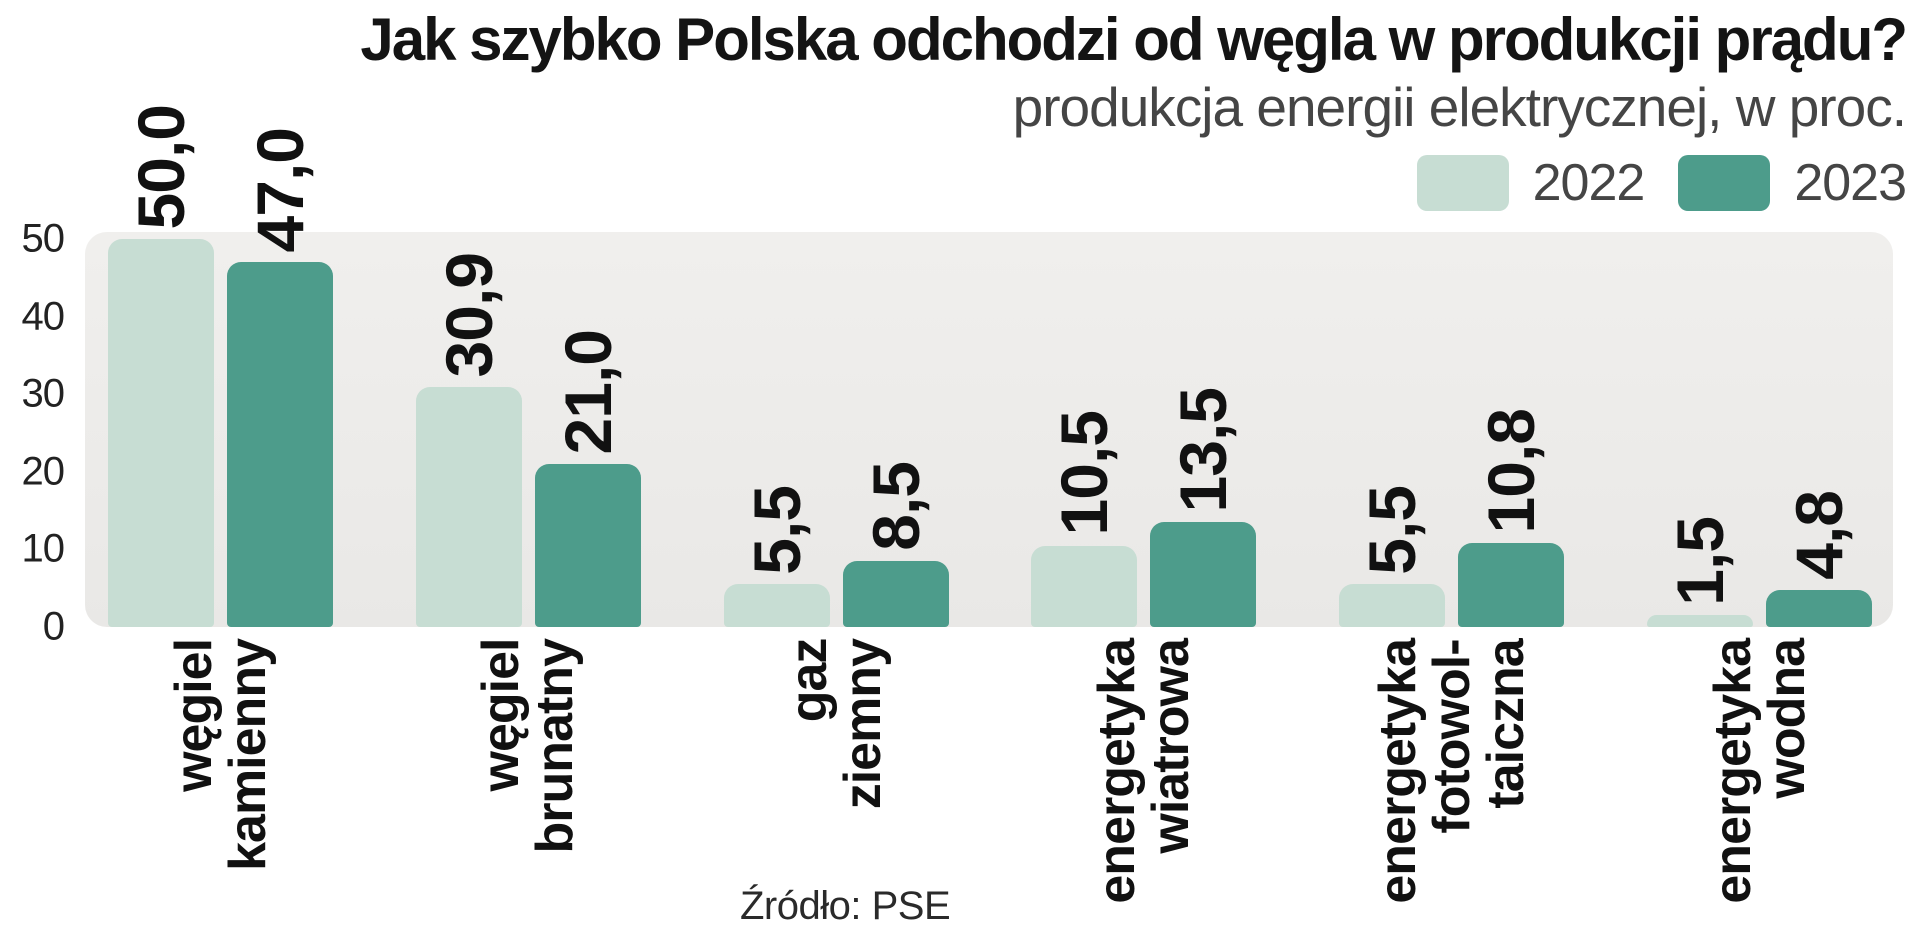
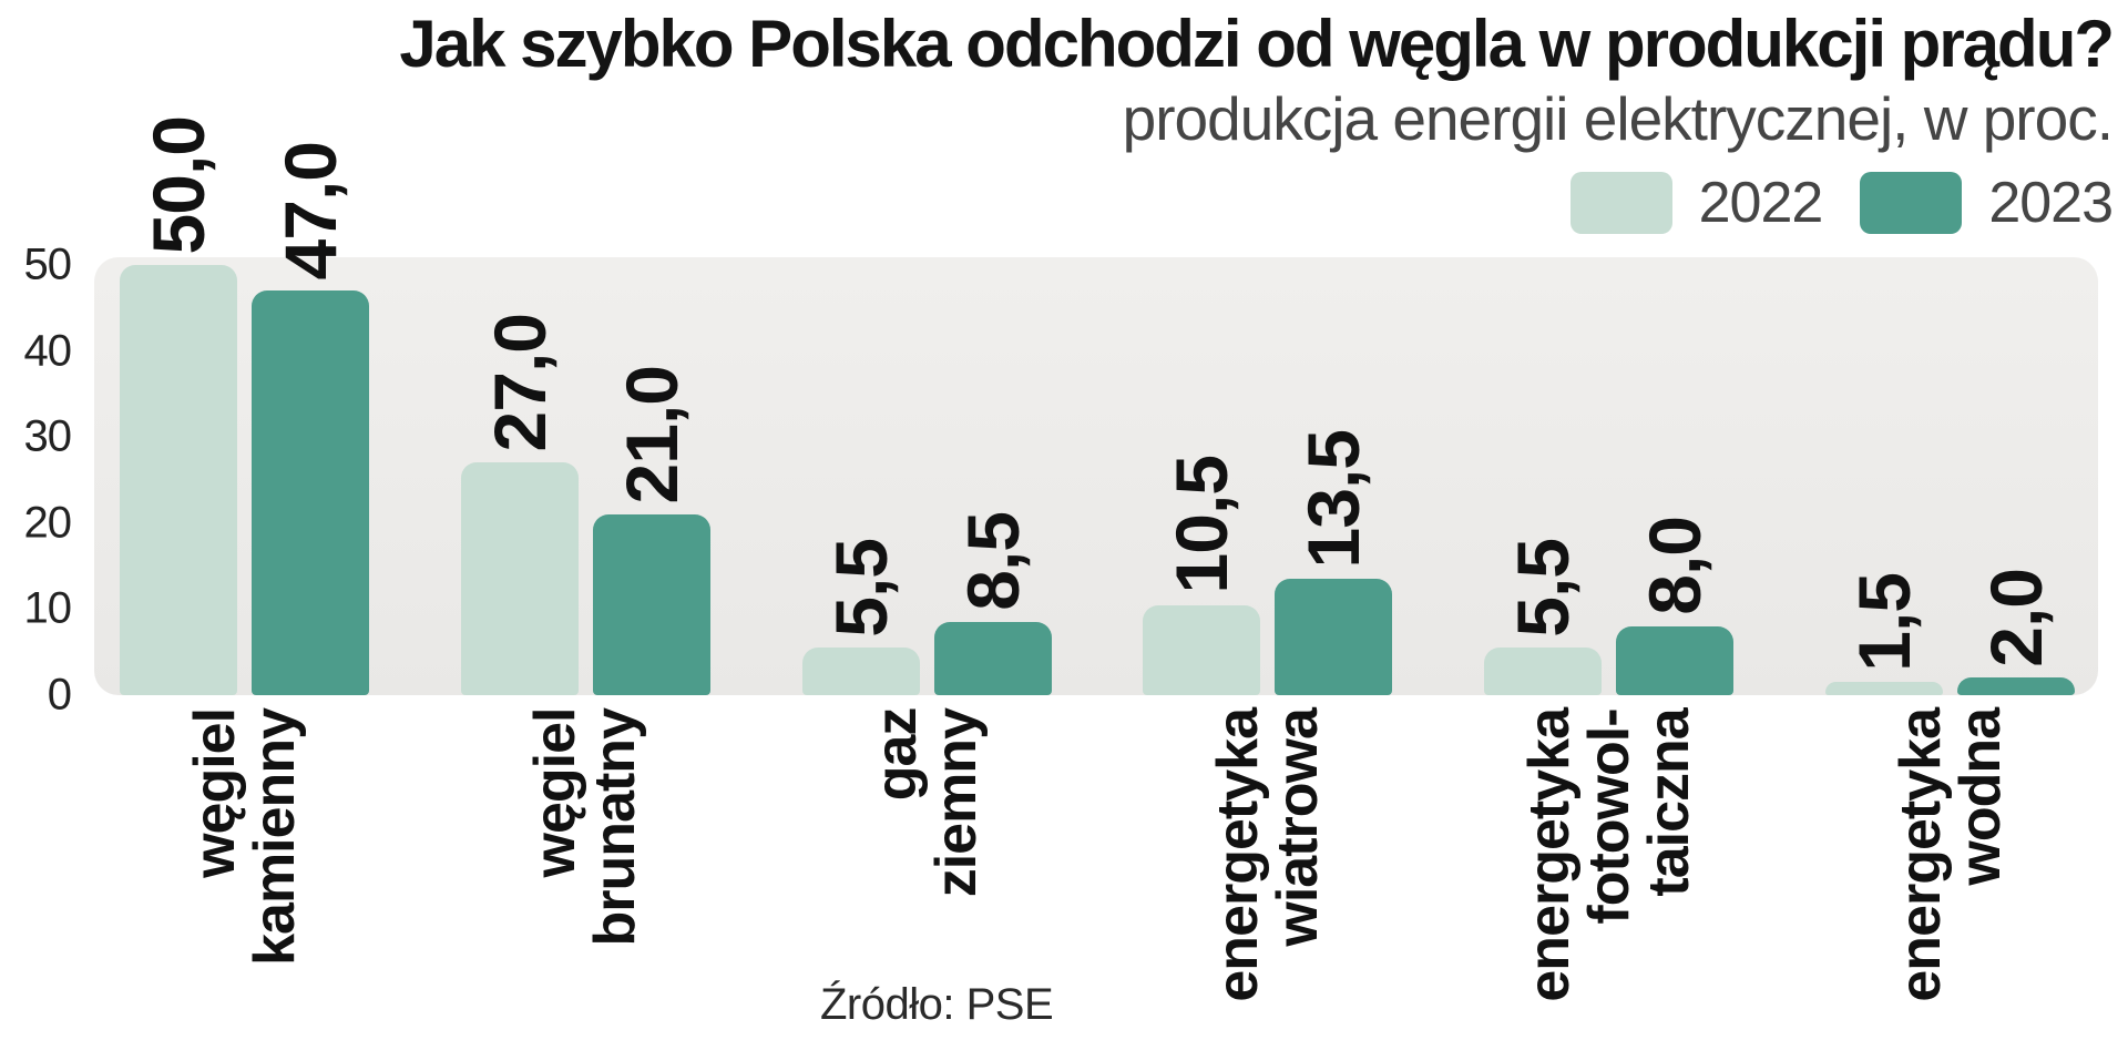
2022/węgiel brunatny: 30,9 -> 27,0
2023/energetyka fotowol- taiczna: 10,8 -> 8,0
2023/energetyka wodna: 4,8 -> 2,0
